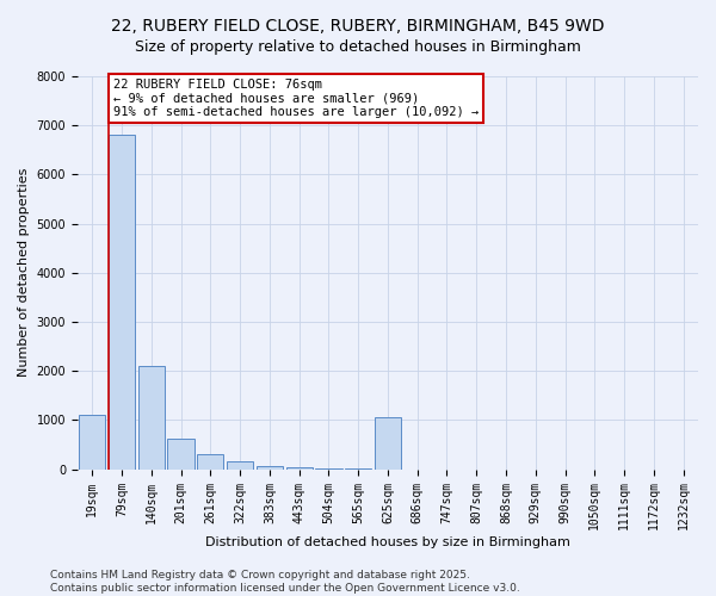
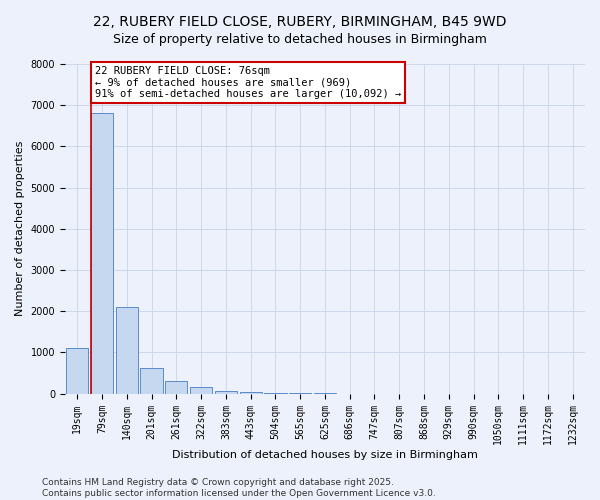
625sqm: 1050 -> 0
